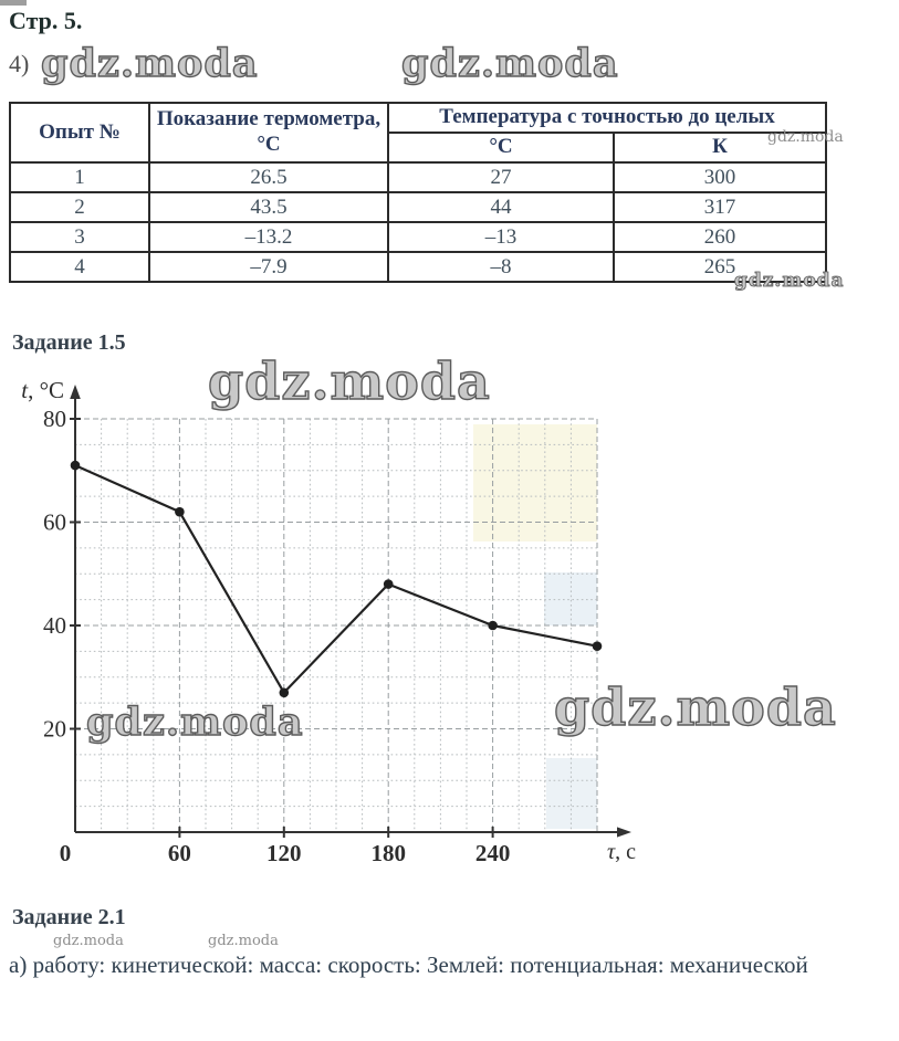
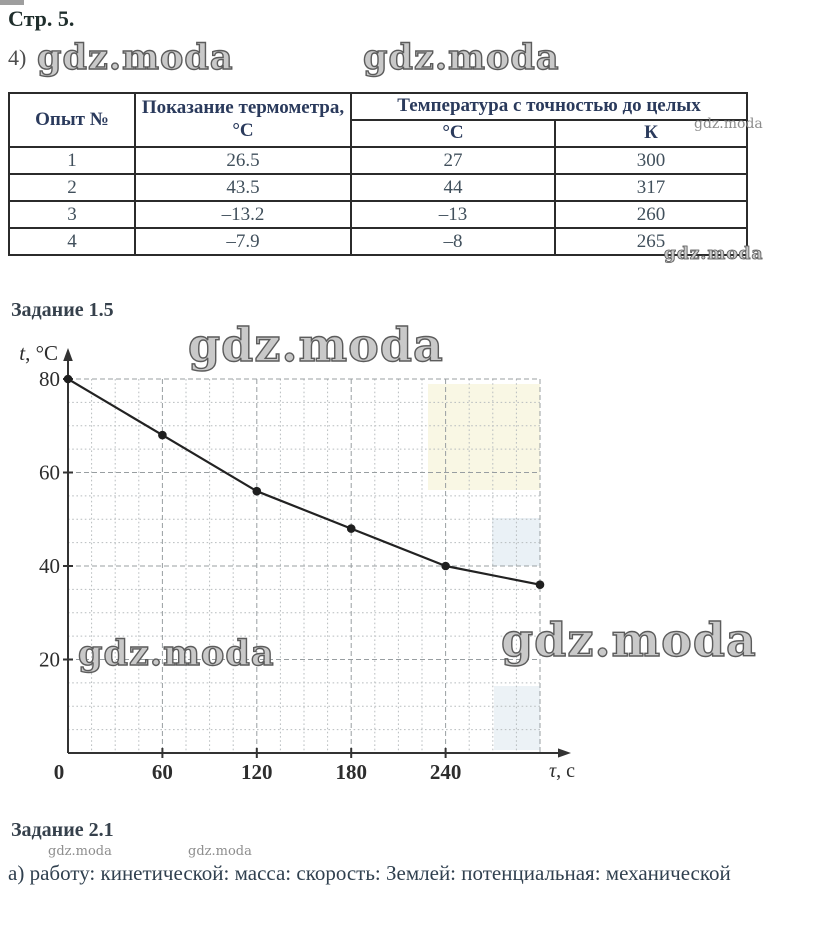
0: 71 -> 80
60: 62 -> 68
120: 27 -> 56
